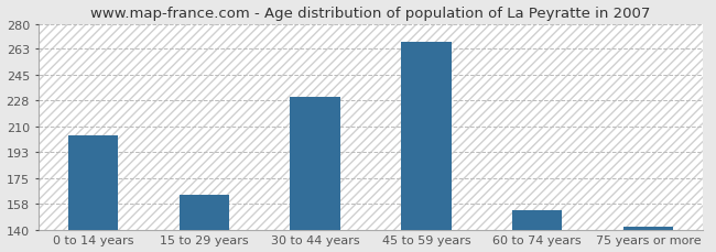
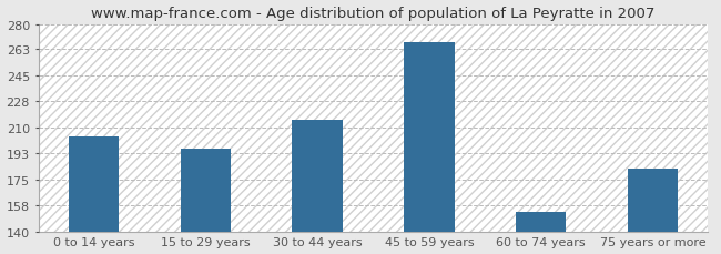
15 to 29 years: 164 -> 196
30 to 44 years: 230 -> 215
75 years or more: 142 -> 182
